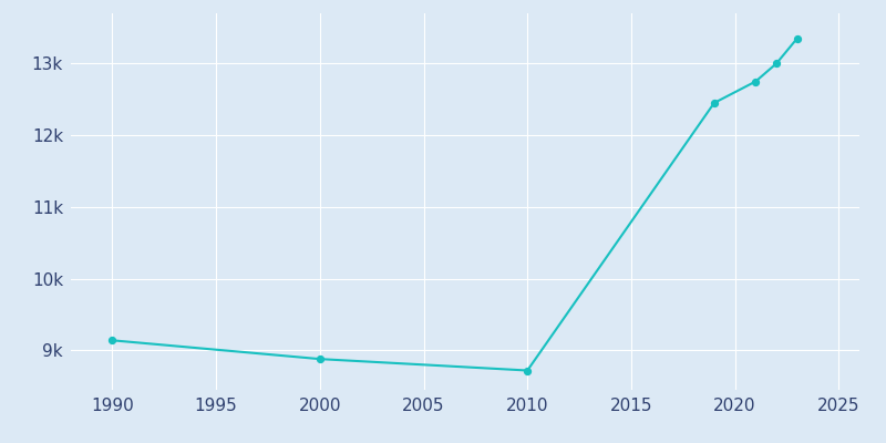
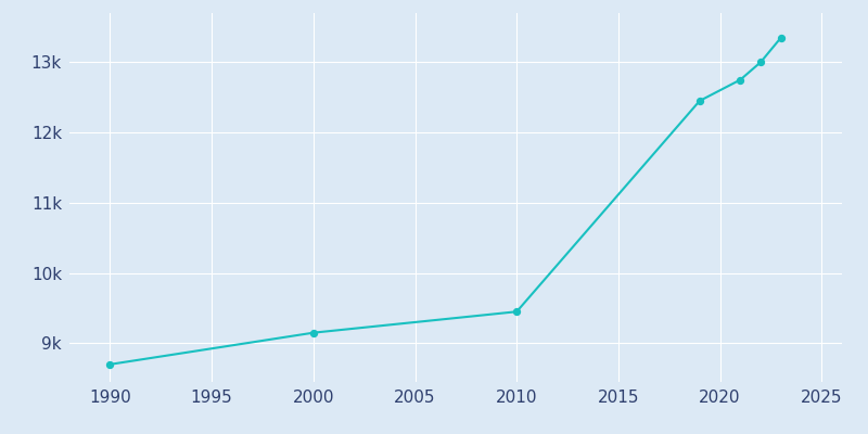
1990: 9.14k -> 8.70k
2000: 8.88k -> 9.15k
2010: 8.72k -> 9.45k
